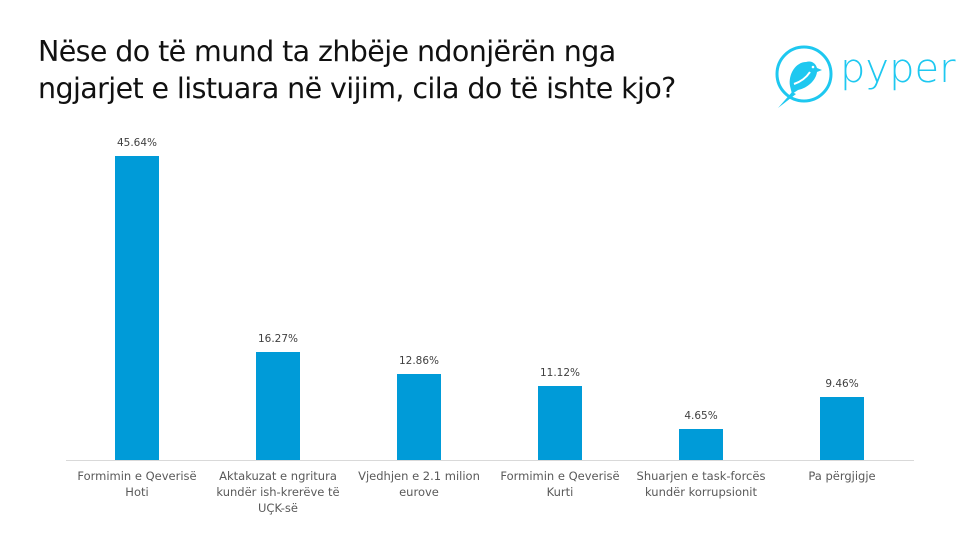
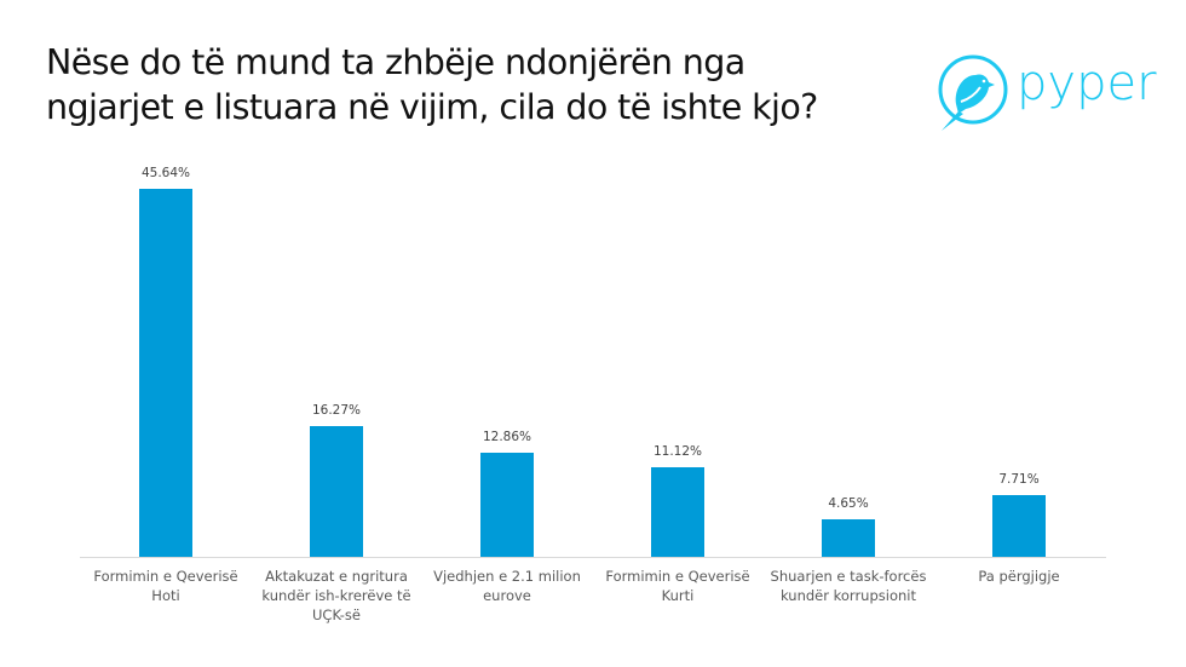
Pa përgjigje: 9.46% -> 7.71%
